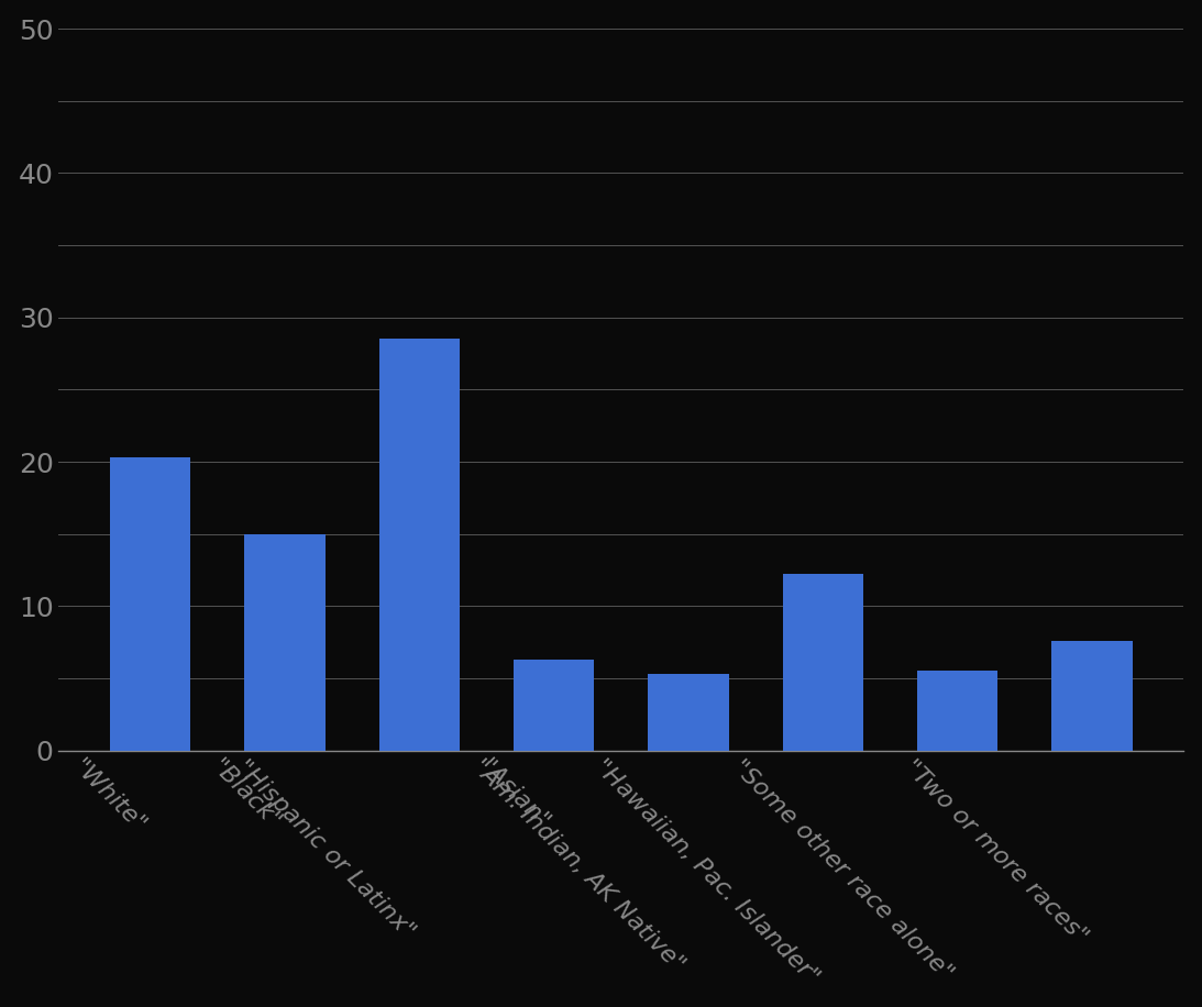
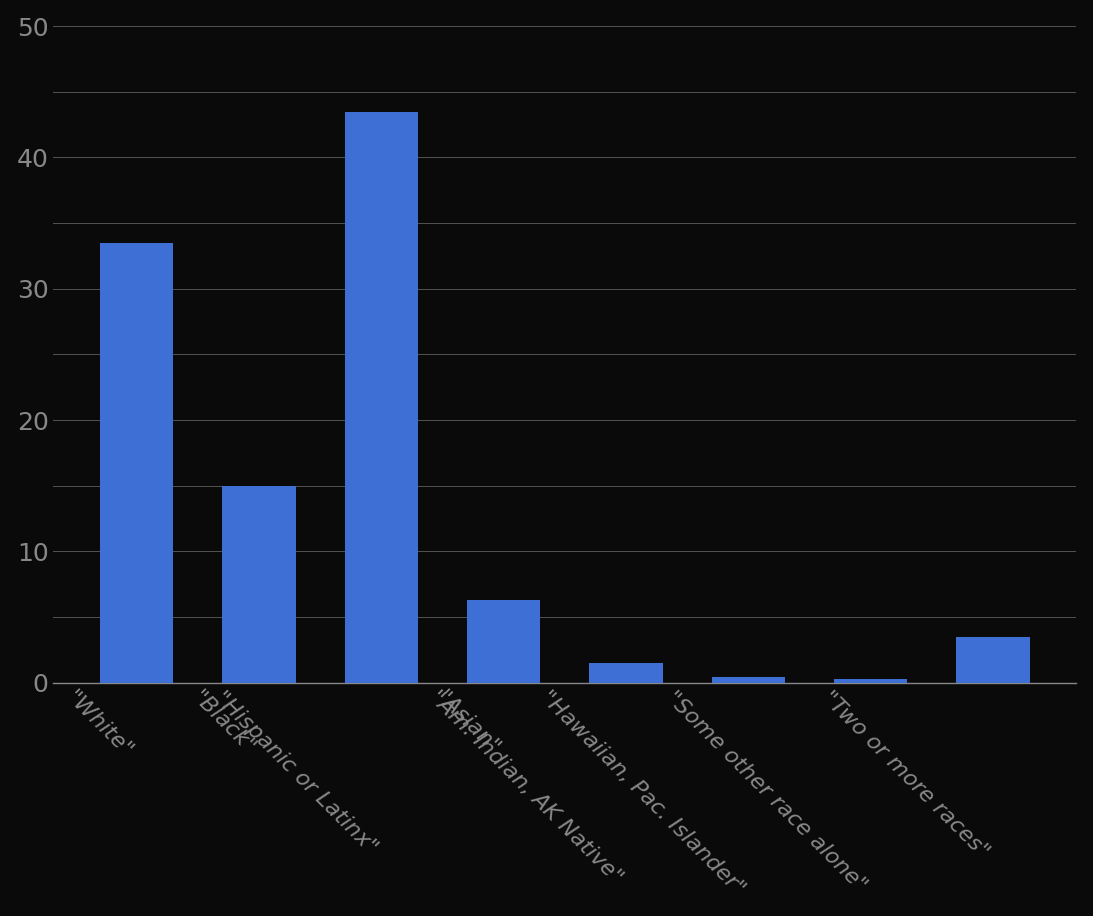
"White": 20.3 -> 33.5
"Hispanic or Latinx": 28.5 -> 43.5
"Am. Indian, AK Native": 5.3 -> 1.5
"Hawaiian, Pac. Islander": 12.2 -> 0.4
"Some other race alone": 5.5 -> 0.2
"Two or more races": 7.6 -> 3.5
